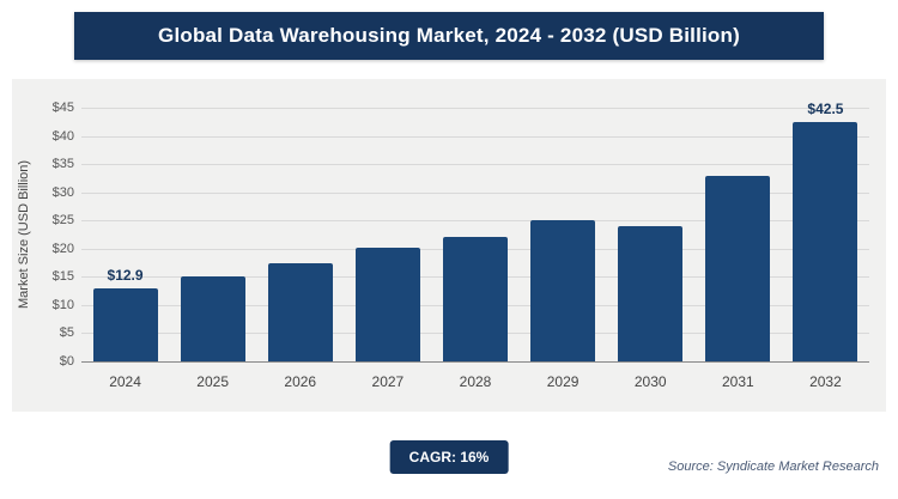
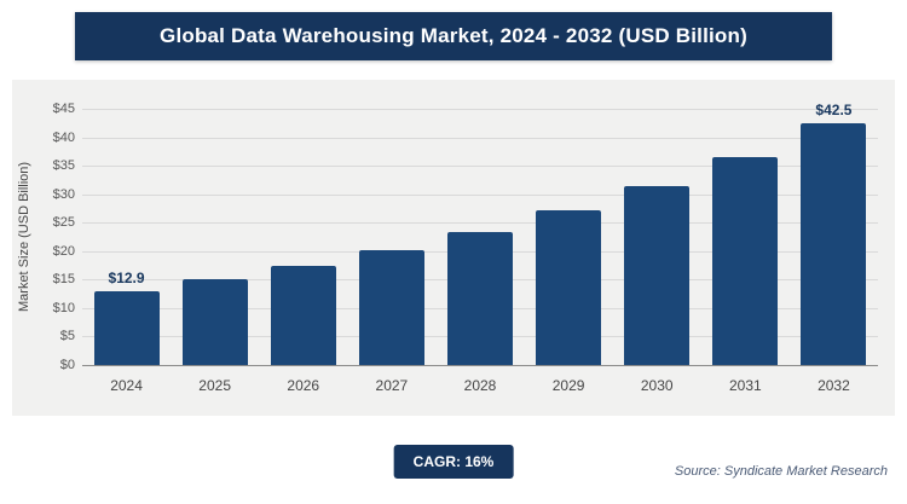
2028: $22 -> $23
2029: $25 -> $27
2030: $24 -> $32
2031: $33 -> $36
